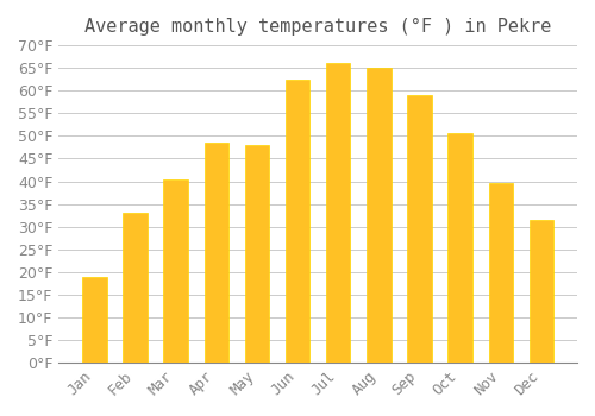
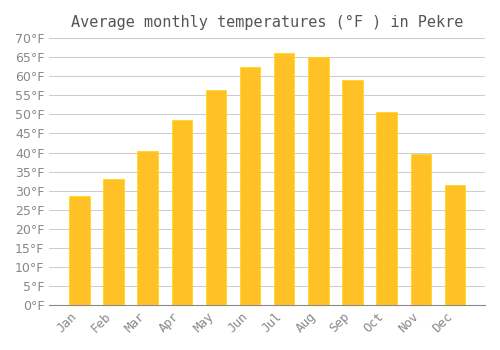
Jan: 19.0°F -> 28.5°F
May: 48.0°F -> 56.5°F
